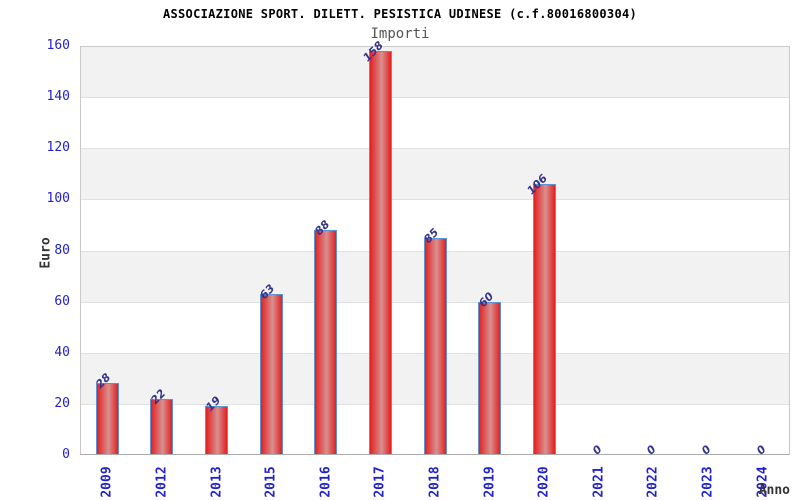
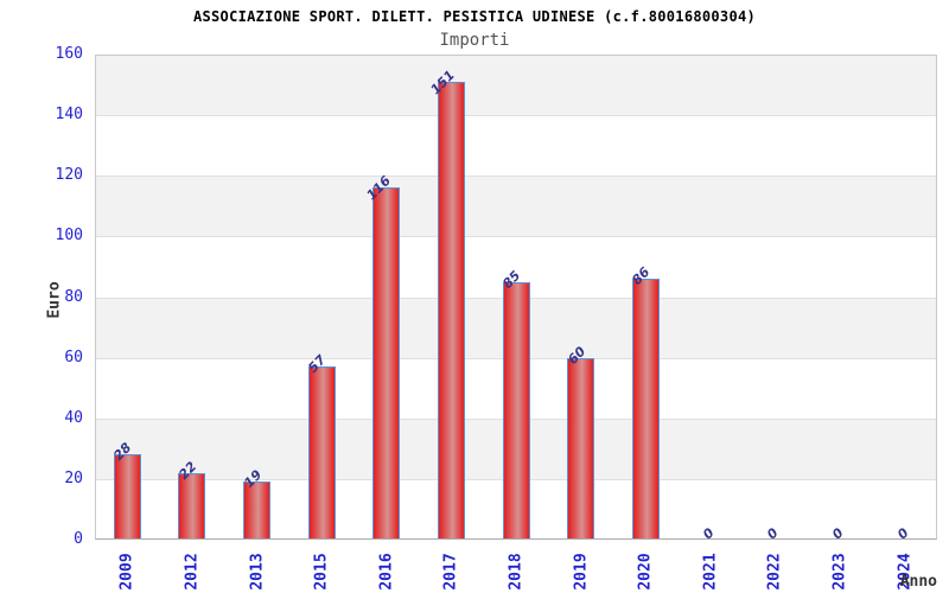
2015: 63 -> 57
2016: 88 -> 116
2017: 158 -> 151
2020: 106 -> 86
